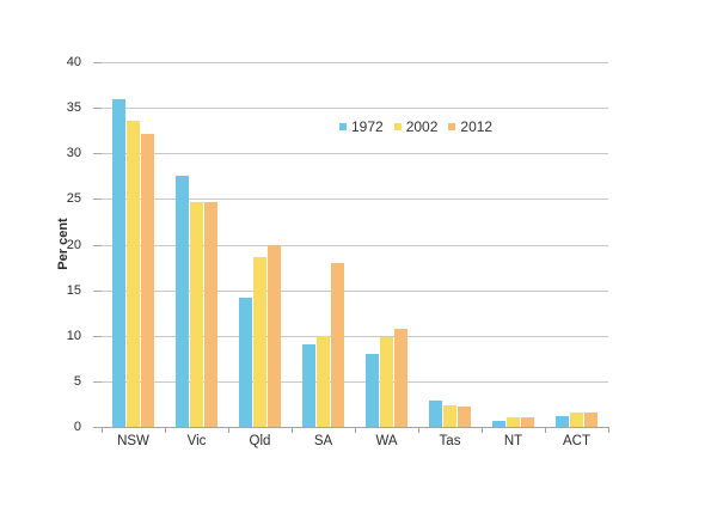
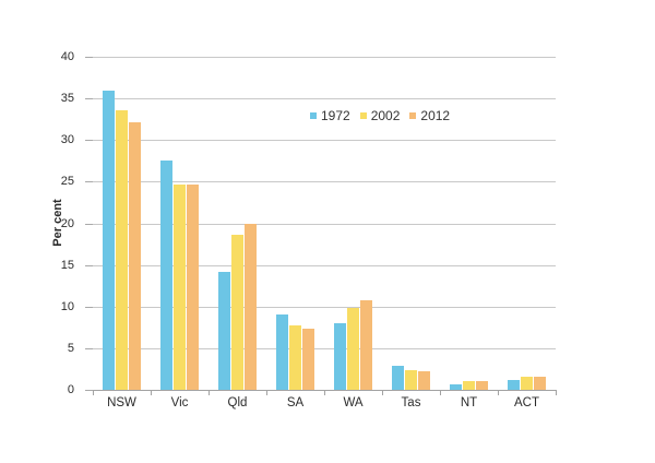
2002/SA: 10 -> 8
2012/SA: 18 -> 7
